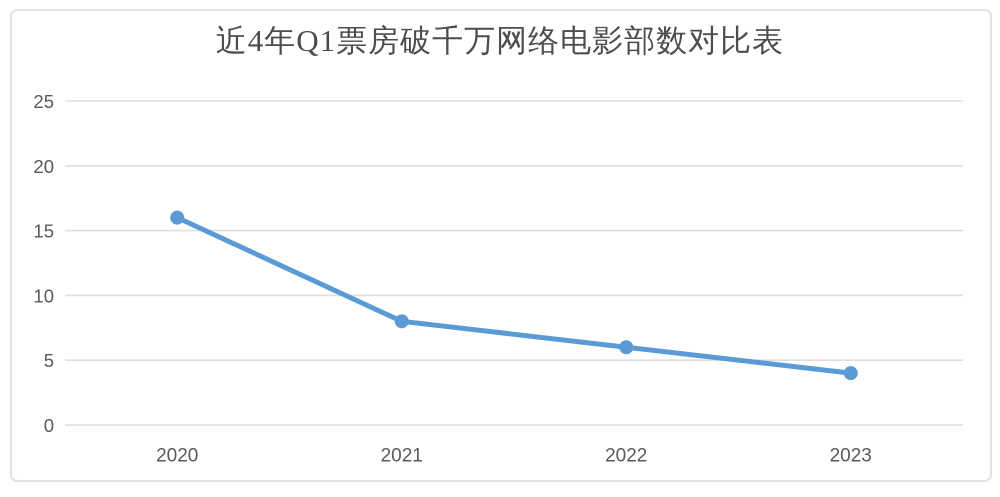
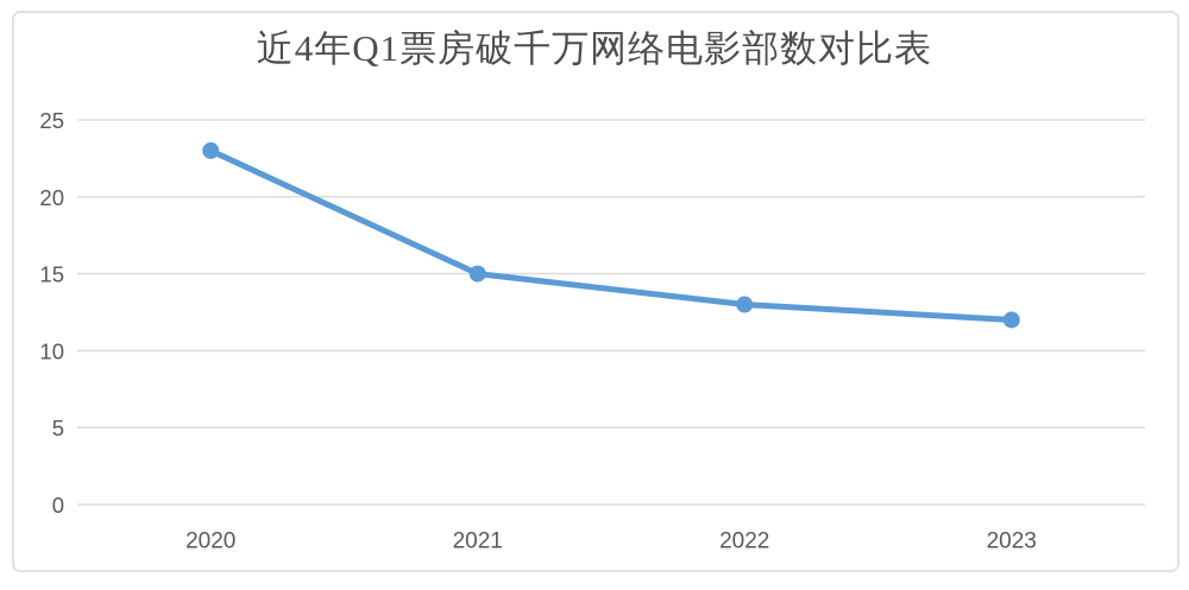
2020: 16 -> 23
2021: 8 -> 15
2022: 6 -> 13
2023: 4 -> 12
